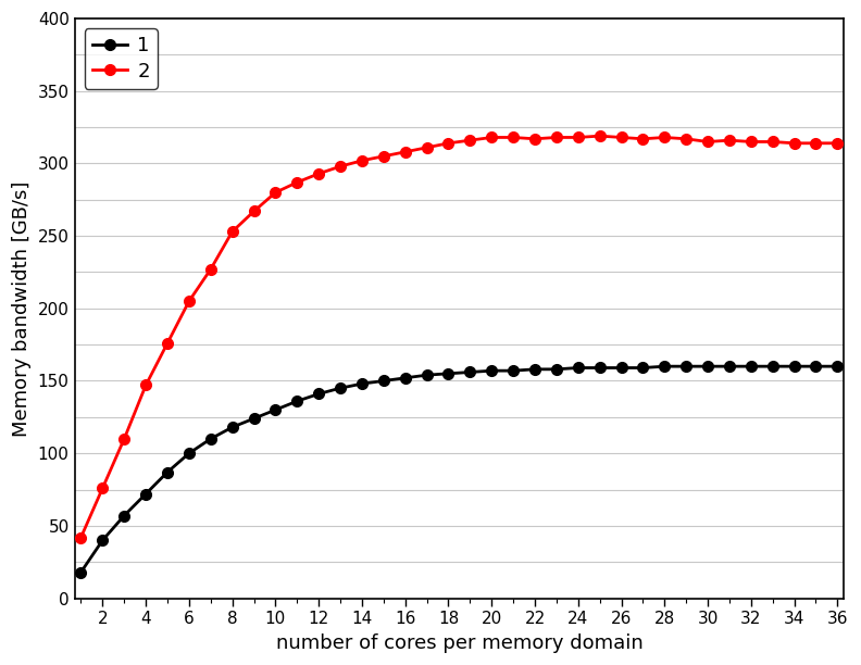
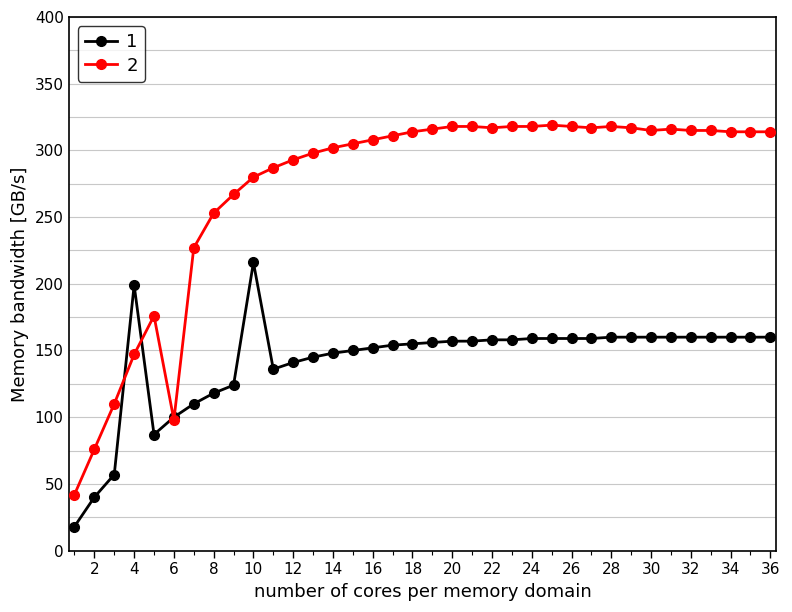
1/4: 72 -> 199
2/6: 205 -> 98
1/10: 130 -> 216
